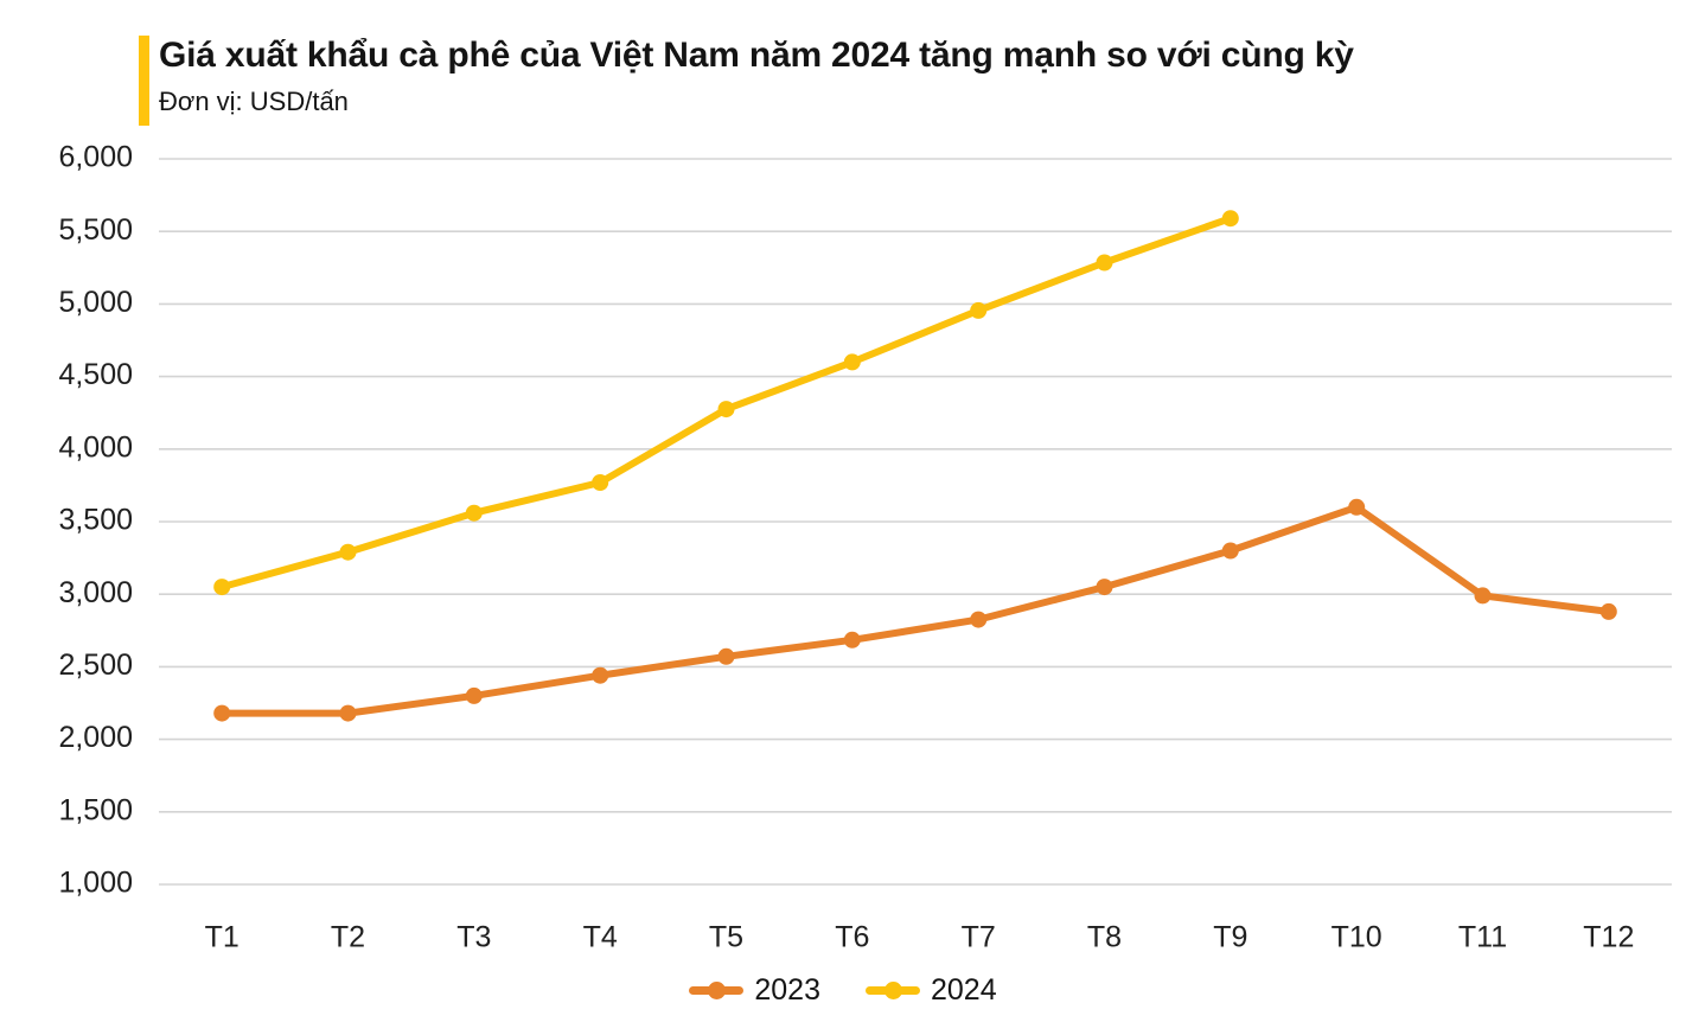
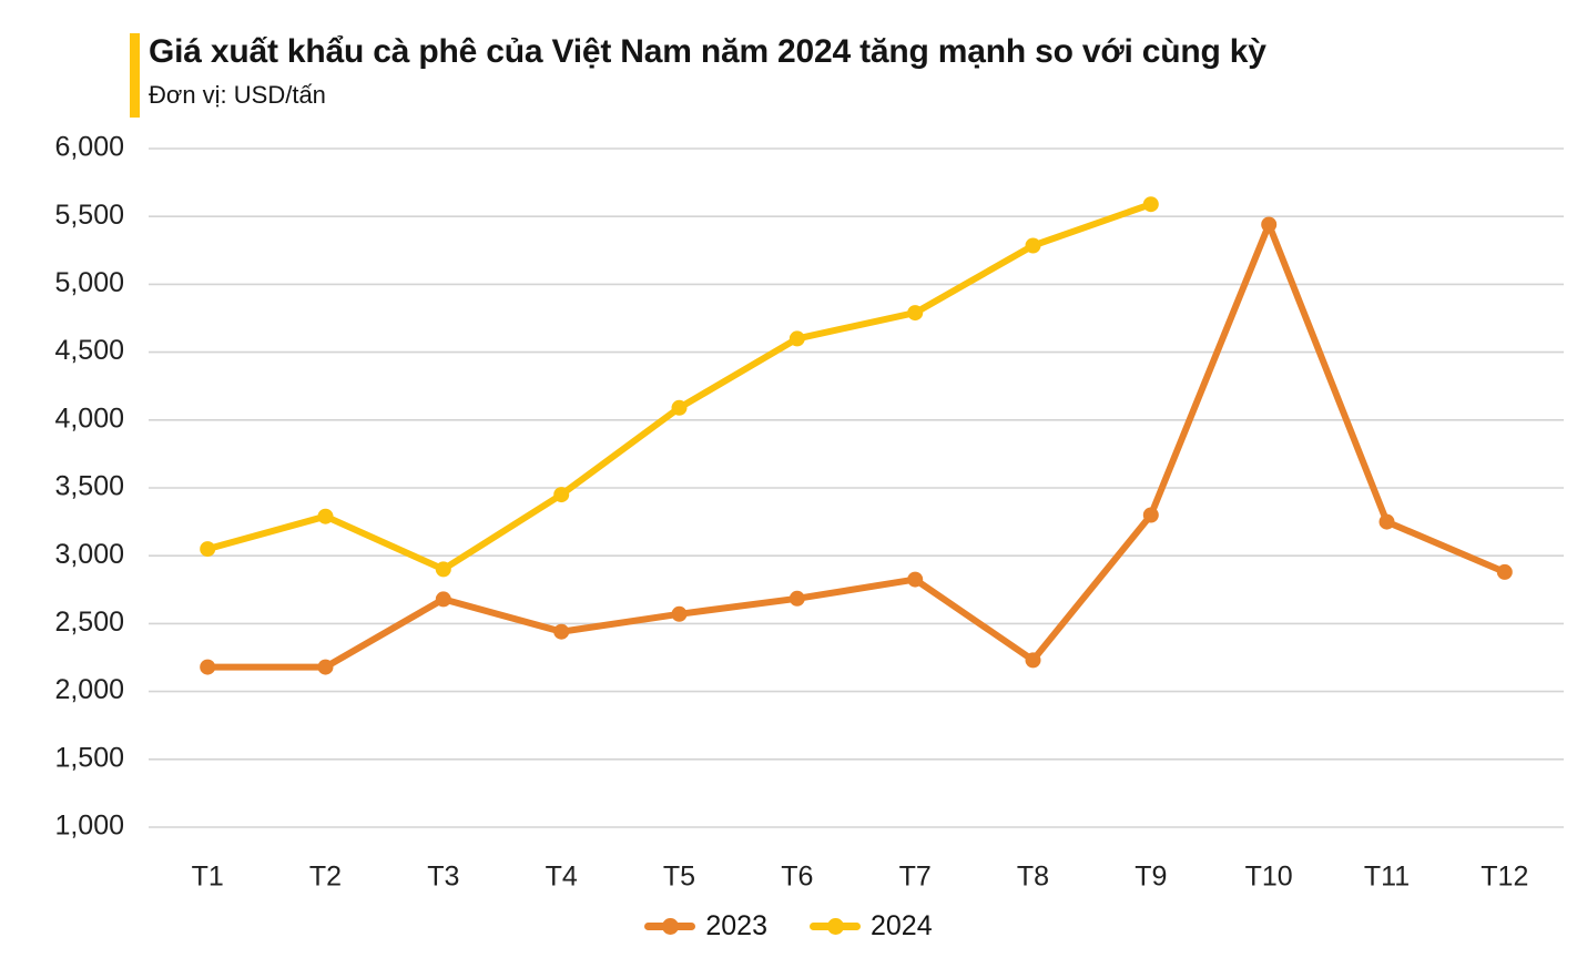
2023/T3: 2300 -> 2680
2024/T3: 3560 -> 2900
2024/T4: 3770 -> 3450
2024/T5: 4280 -> 4090
2024/T7: 4960 -> 4790
2023/T8: 3050 -> 2230
2023/T10: 3600 -> 5440
2023/T11: 2990 -> 3250
